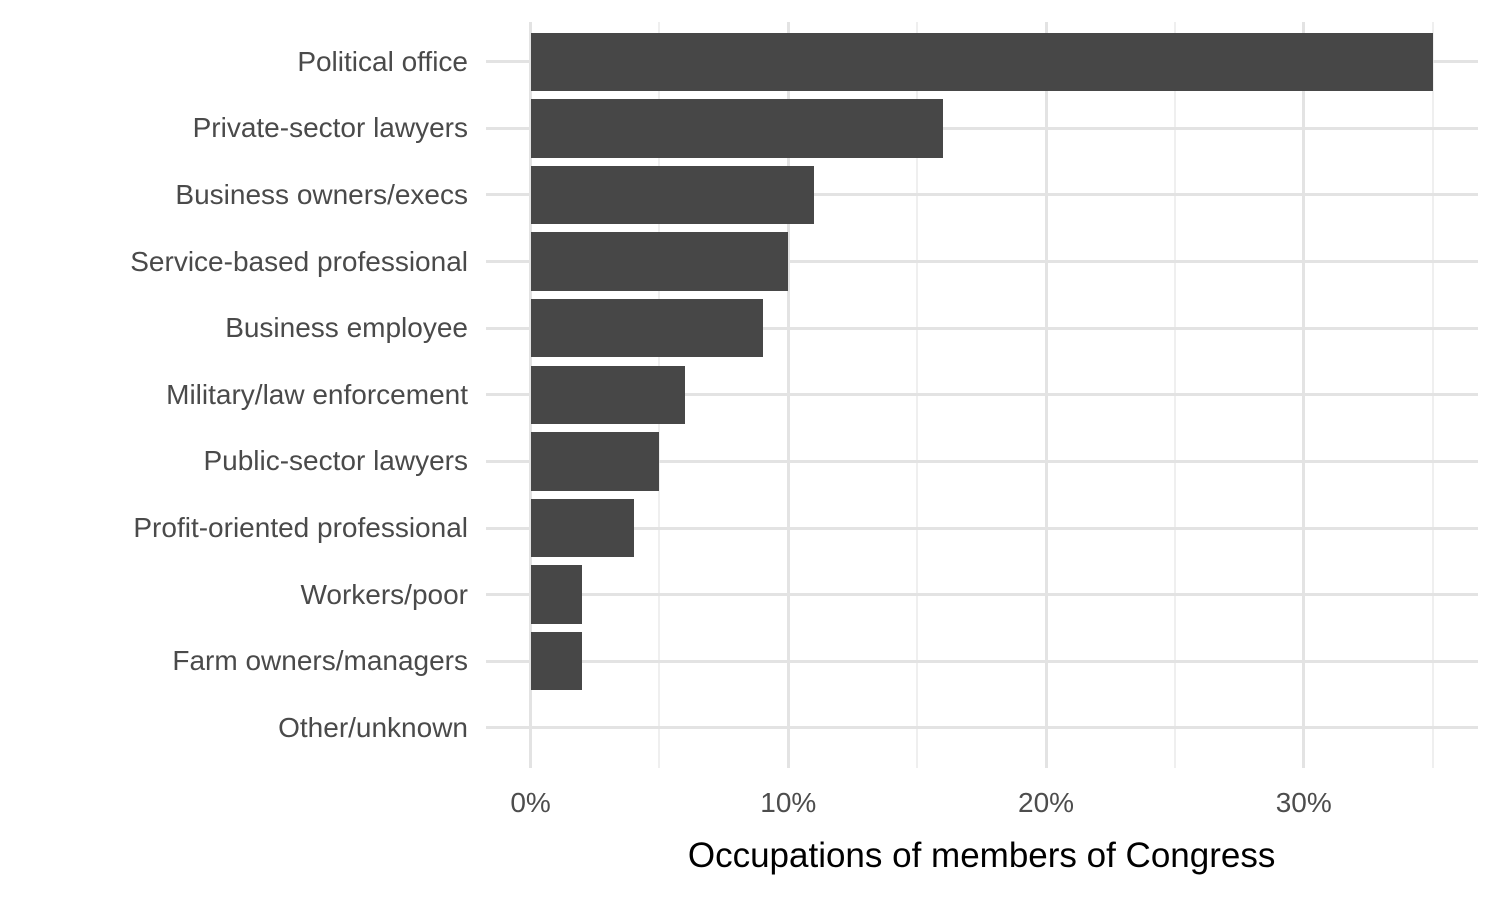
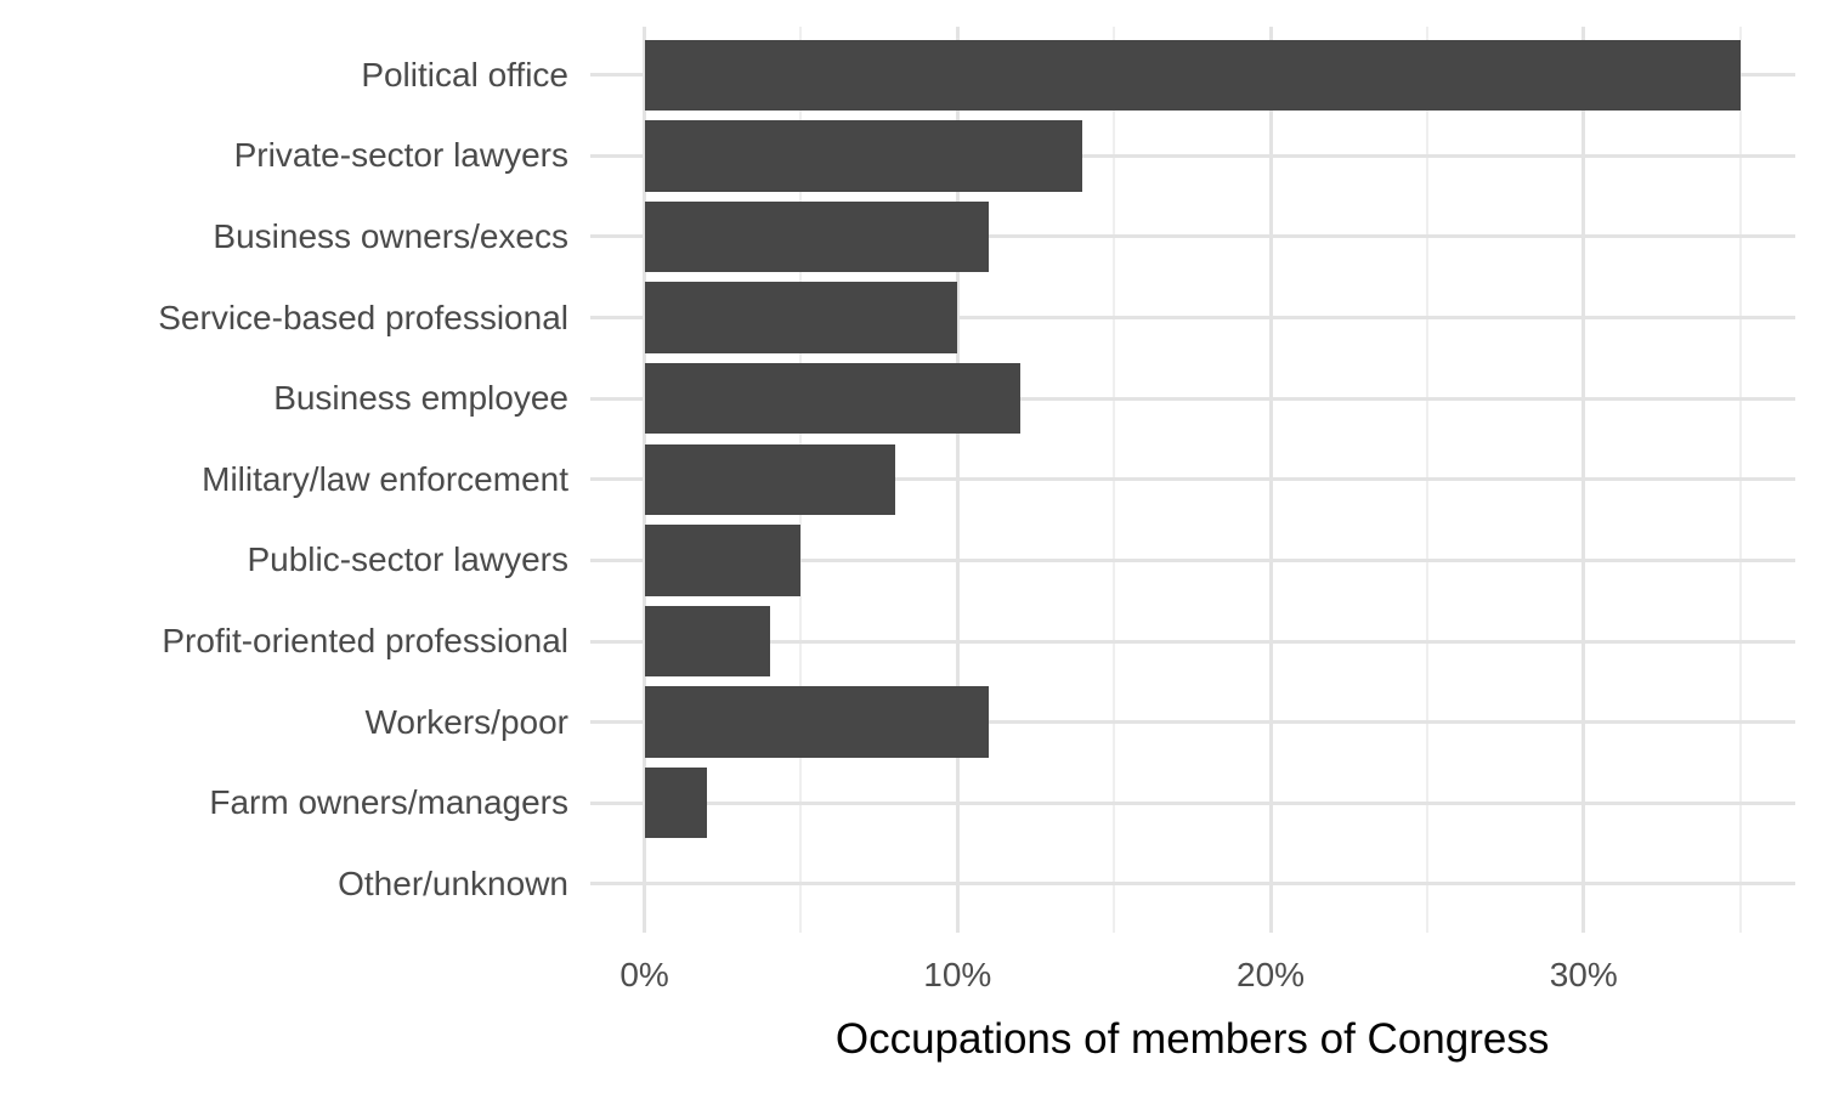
Private-sector lawyers: 16% -> 14%
Business employee: 9% -> 12%
Military/law enforcement: 6% -> 8%
Workers/poor: 2% -> 11%
